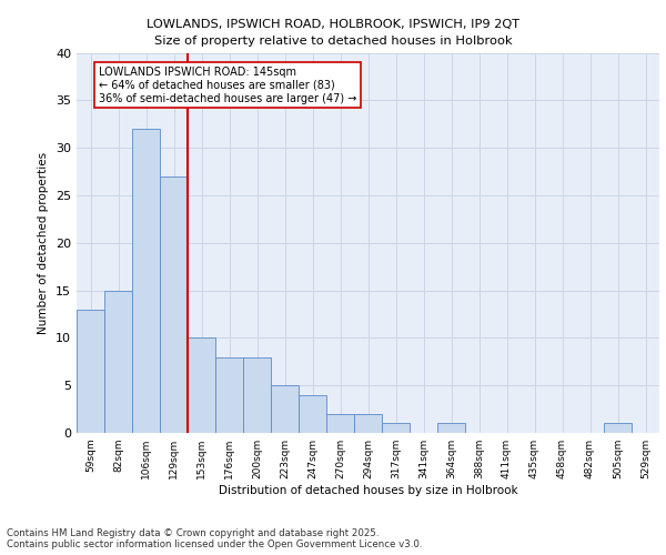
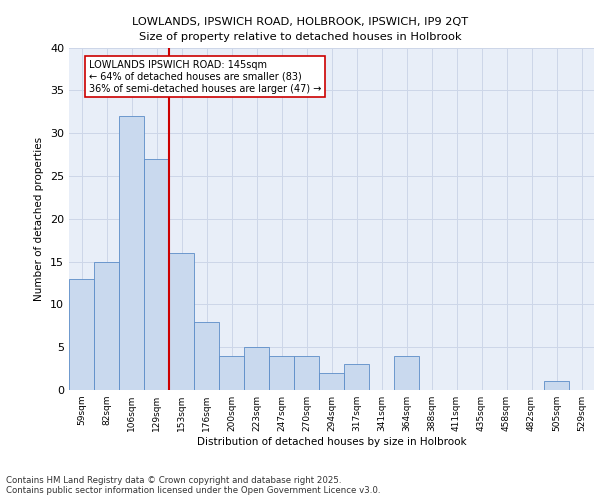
153sqm: 10 -> 16
200sqm: 8 -> 4
270sqm: 2 -> 4
317sqm: 1 -> 3
364sqm: 1 -> 4
